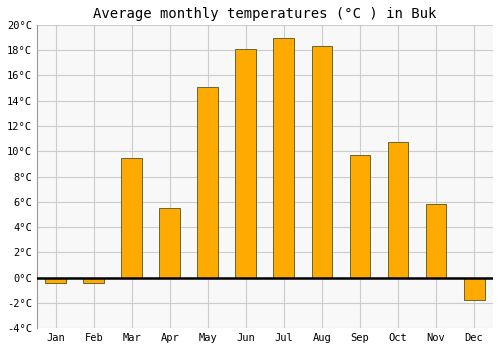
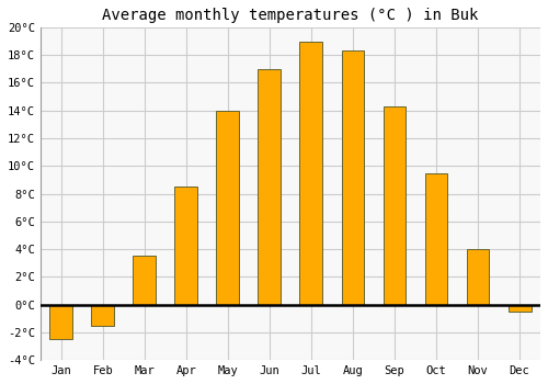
Jan: -0.4°C -> -2.5°C
Feb: -0.4°C -> -1.5°C
Mar: 9.5°C -> 3.5°C
Apr: 5.5°C -> 8.5°C
May: 15.1°C -> 14.0°C
Jun: 18.1°C -> 17.0°C
Sep: 9.7°C -> 14.3°C
Oct: 10.7°C -> 9.5°C
Nov: 5.8°C -> 4.0°C
Dec: -1.8°C -> -0.5°C
